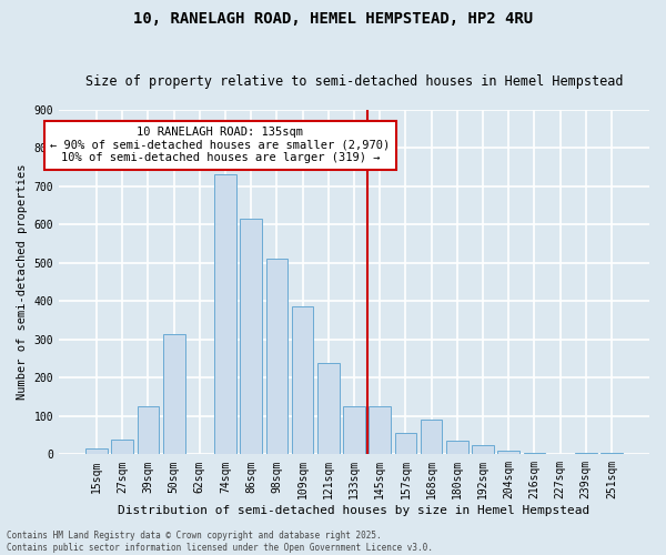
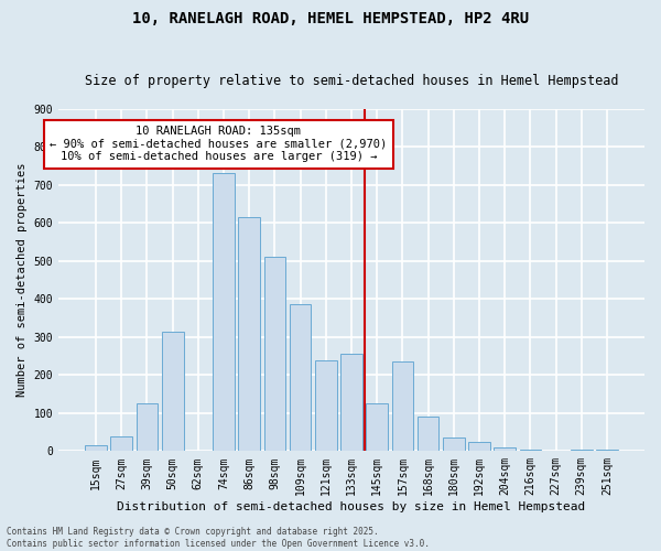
133sqm: 125 -> 255
157sqm: 55 -> 235
